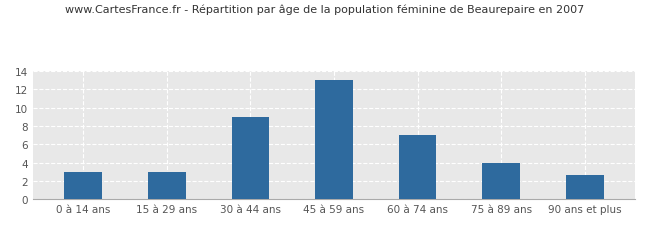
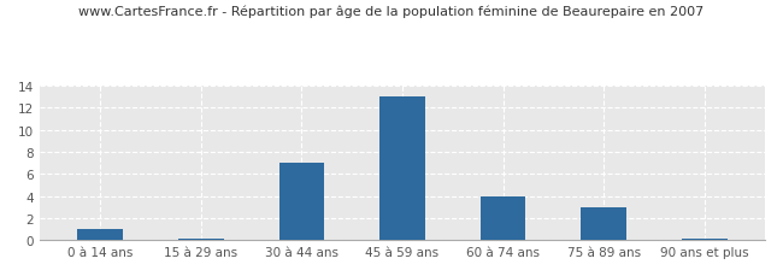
0 à 14 ans: 3.0 -> 1.0
15 à 29 ans: 3.0 -> 0.1
30 à 44 ans: 9.0 -> 7.0
60 à 74 ans: 7.0 -> 4.0
75 à 89 ans: 4.0 -> 3.0
90 ans et plus: 2.6 -> 0.1
